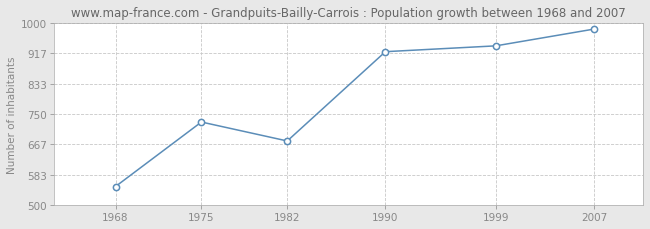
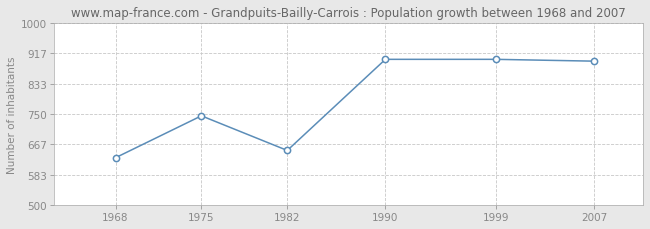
1968: 551 -> 630
1975: 728 -> 745
1982: 676 -> 650
1990: 921 -> 900
1999: 937 -> 900
2007: 983 -> 895
